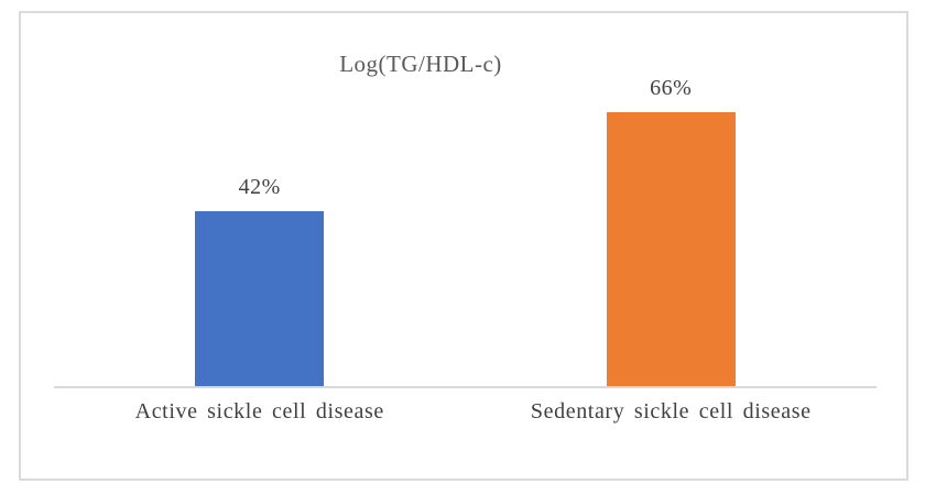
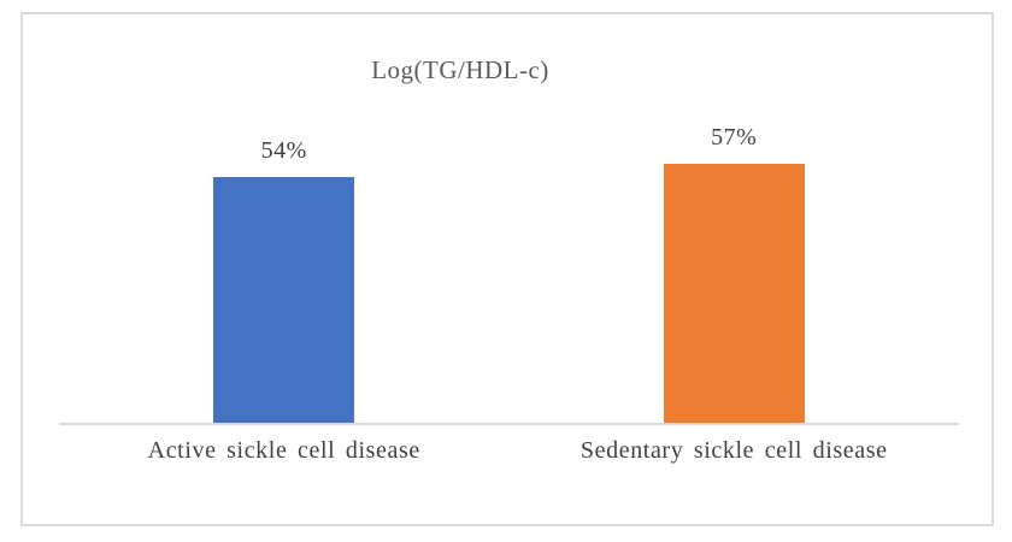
Active sickle cell disease: 42% -> 54%
Sedentary sickle cell disease: 66% -> 57%
